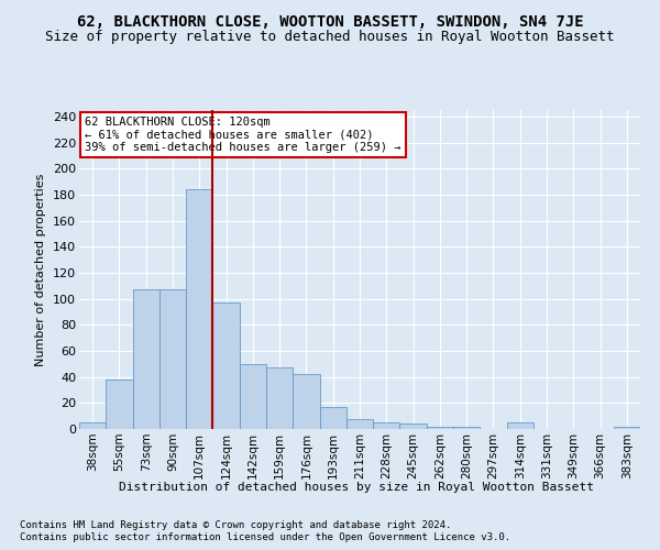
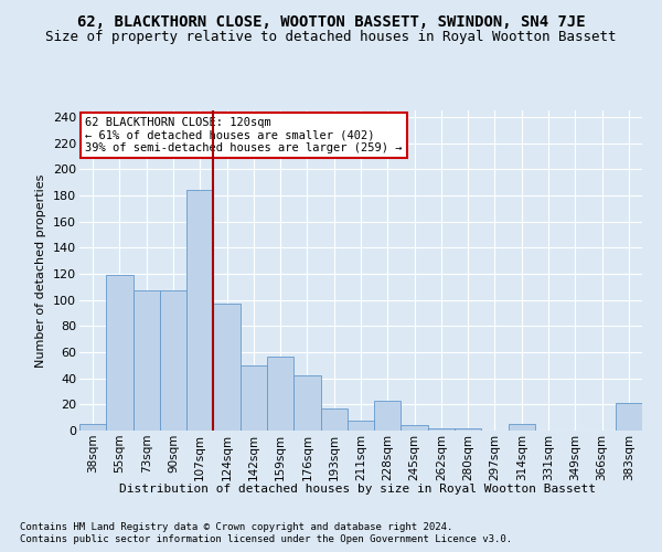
55sqm: 38 -> 119
159sqm: 47 -> 57
228sqm: 5 -> 23
383sqm: 2 -> 21
